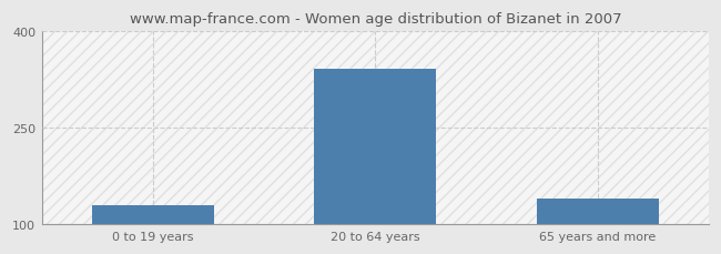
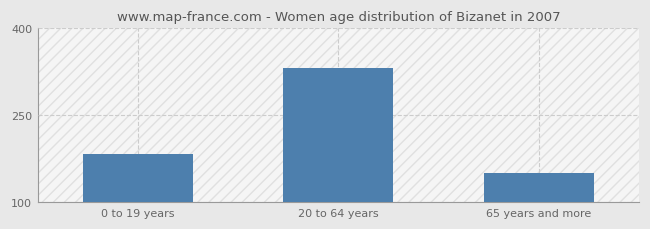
0 to 19 years: 130 -> 184
20 to 64 years: 342 -> 332
65 years and more: 140 -> 150
